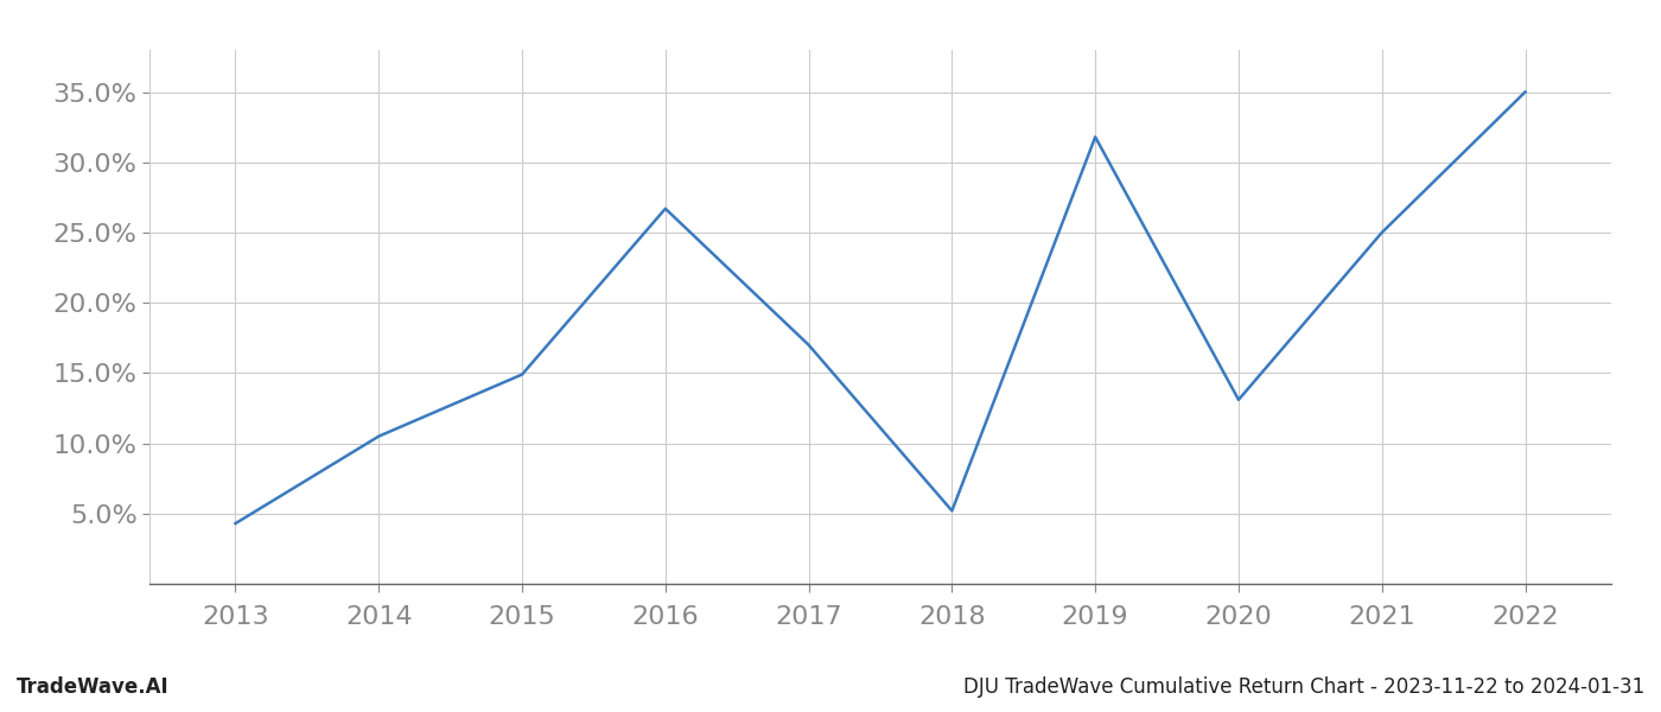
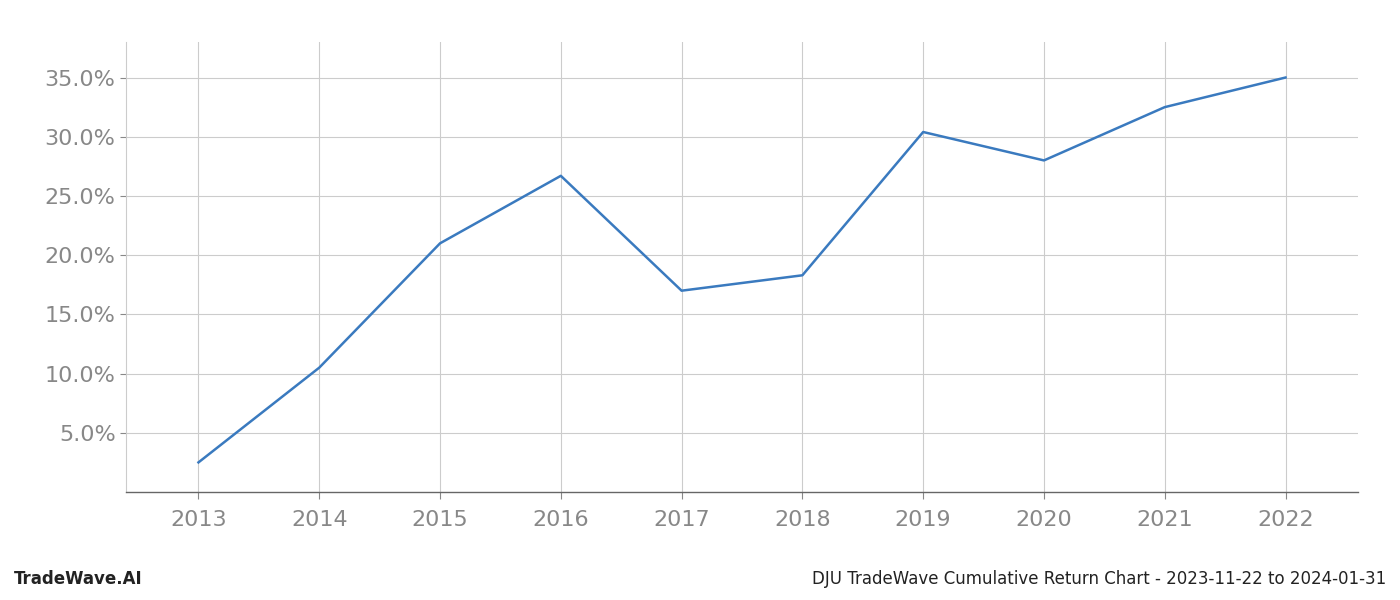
2013: 4.3% -> 2.5%
2015: 14.9% -> 21.0%
2018: 5.2% -> 18.3%
2019: 31.8% -> 30.4%
2020: 13.1% -> 28.0%
2021: 25.0% -> 32.5%
